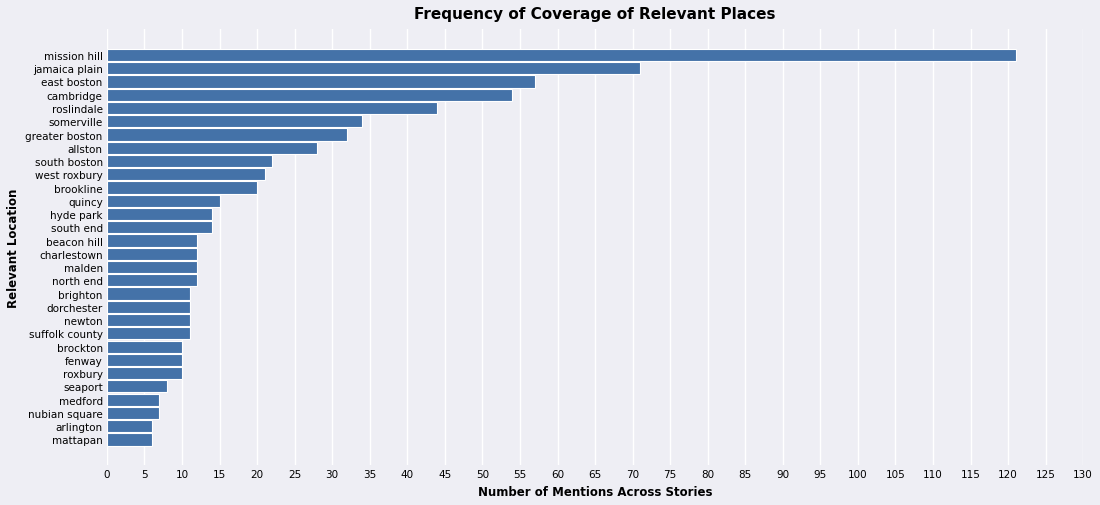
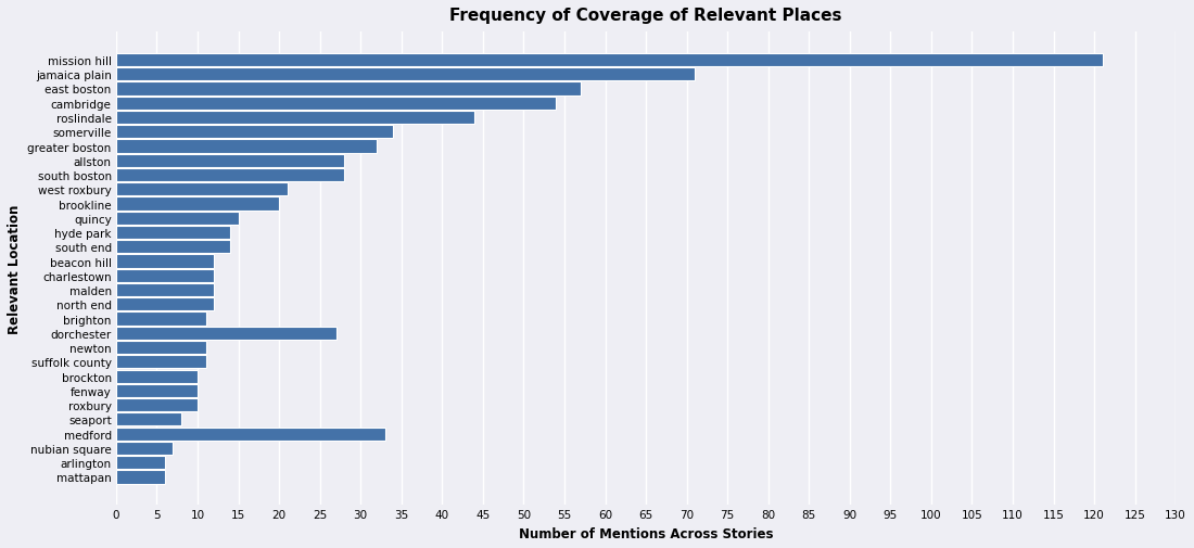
south boston: 22 -> 28
dorchester: 11 -> 27
medford: 7 -> 33
